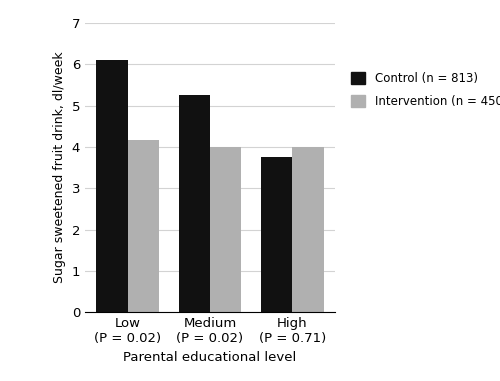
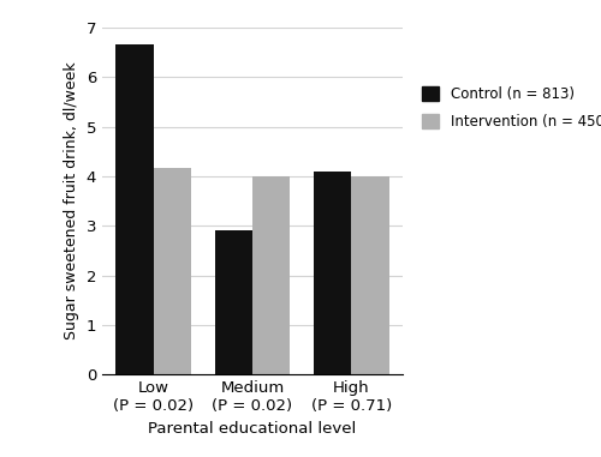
Control (n = 813)/Low (P = 0.02): 6.10 -> 6.65
Control (n = 813)/Medium (P = 0.02): 5.25 -> 2.90
Control (n = 813)/High (P = 0.71): 3.75 -> 4.10
